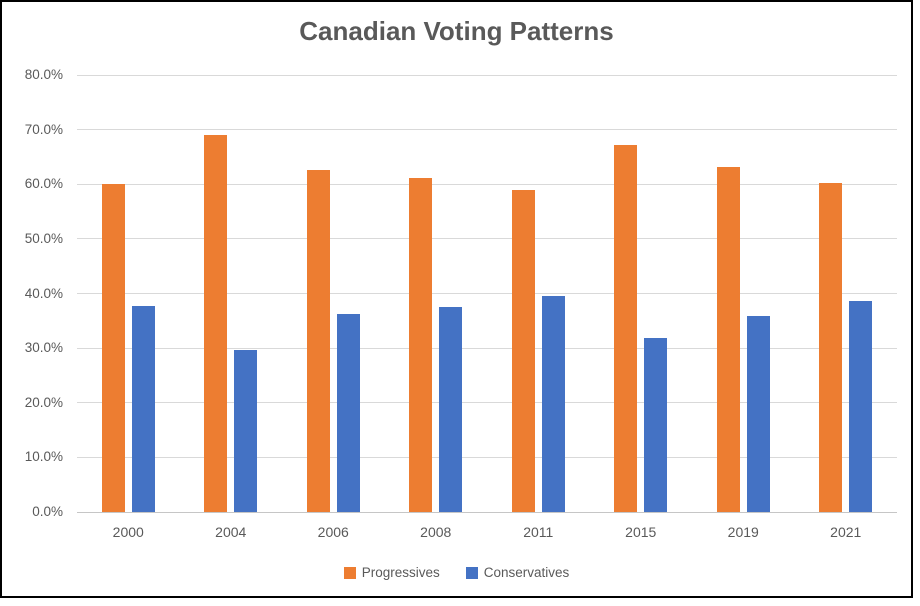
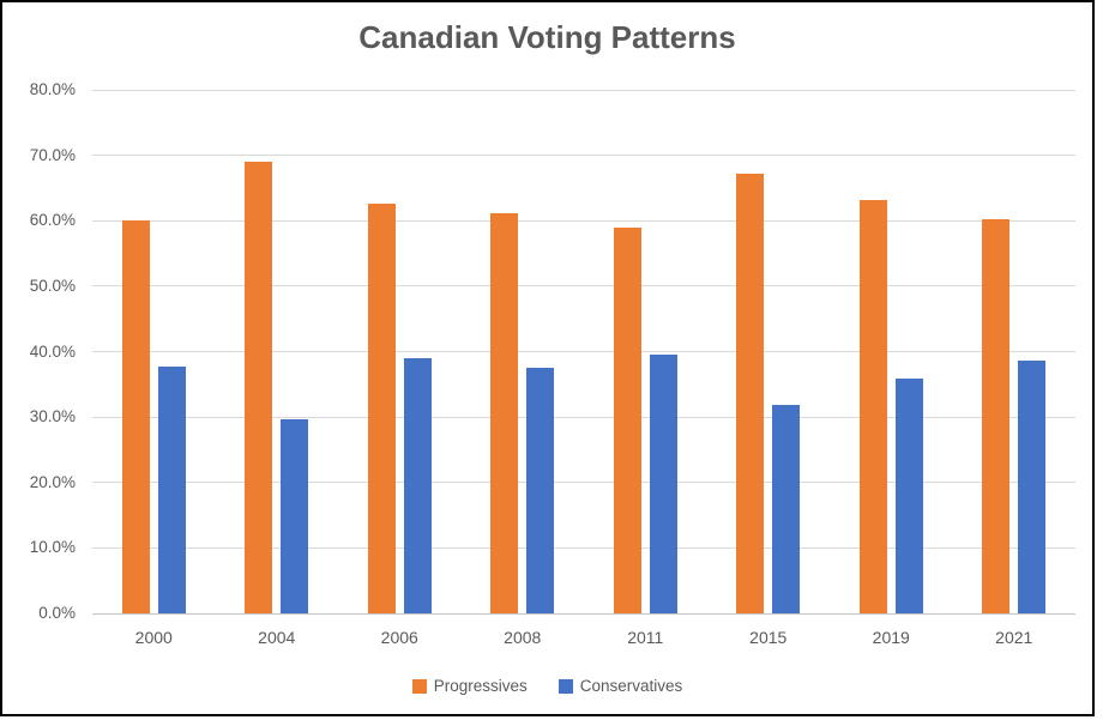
Conservatives/2006: 36% -> 39%
